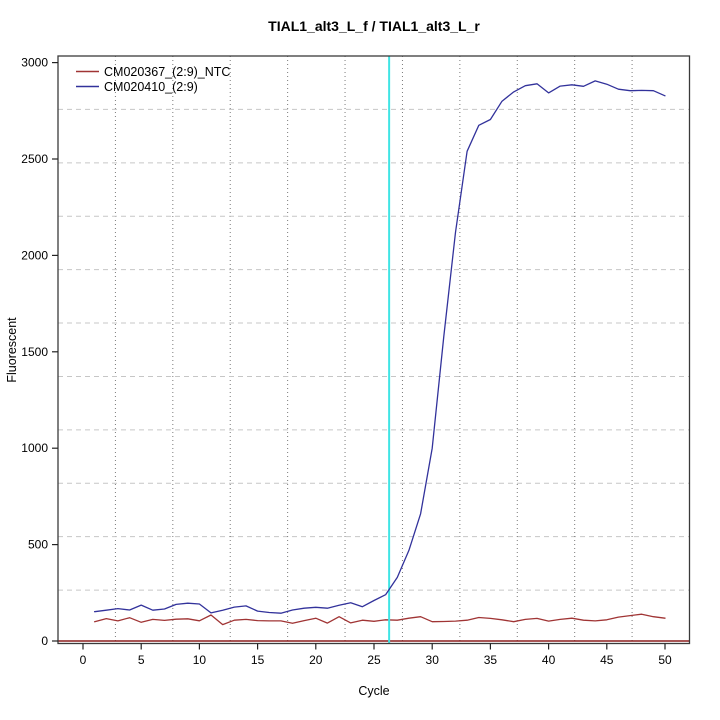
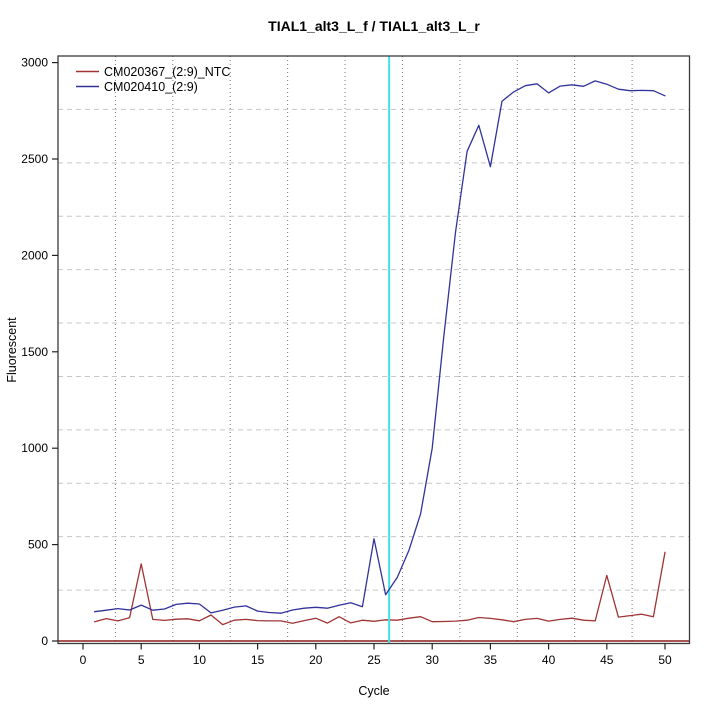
CM020367_(2:9)_NTC/5: 100 -> 400
CM020410_(2:9)/25: 210 -> 530
CM020410_(2:9)/35: 2700 -> 2460
CM020367_(2:9)_NTC/45: 110 -> 340
CM020367_(2:9)_NTC/50: 120 -> 460
